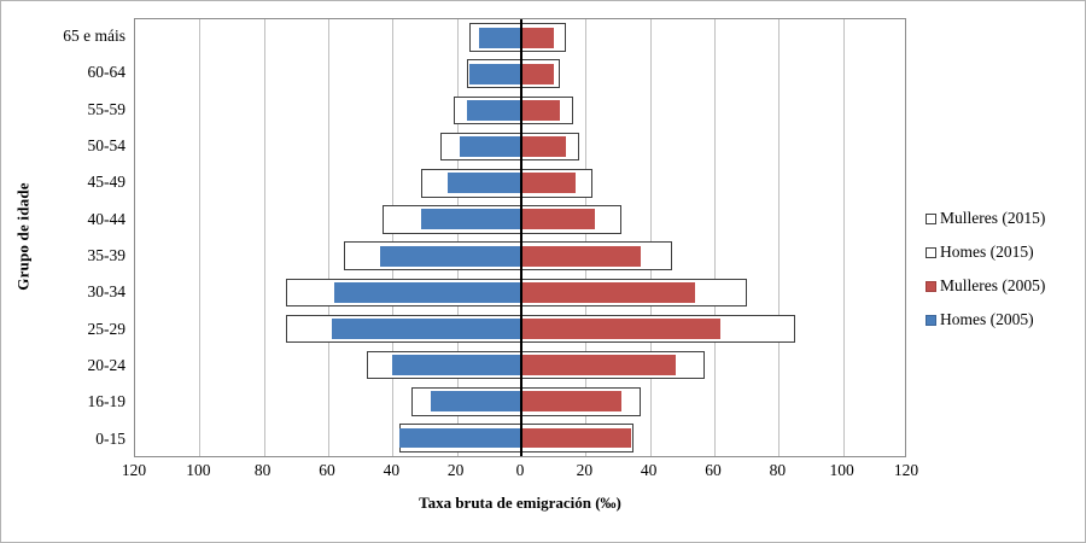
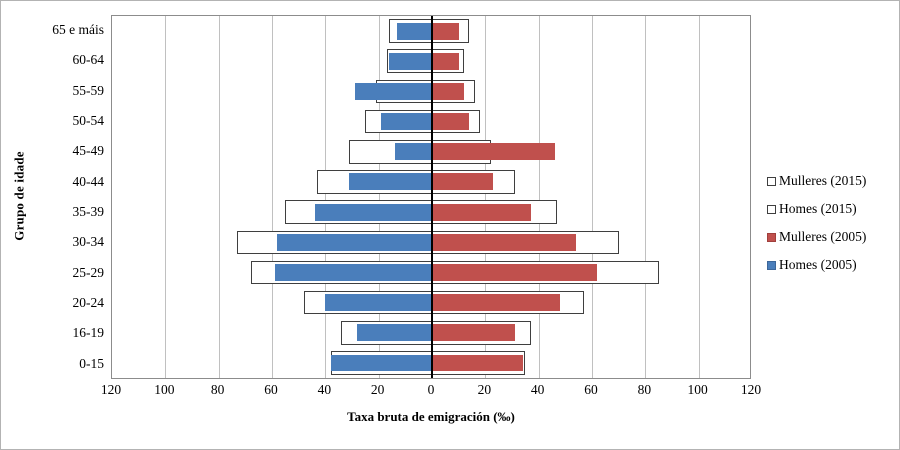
Homes (2005)/55-59: 17 -> 29
Homes (2005)/45-49: 23 -> 14
Mulleres (2005)/45-49: 17 -> 46
Homes (2015)/25-29: 73 -> 68
